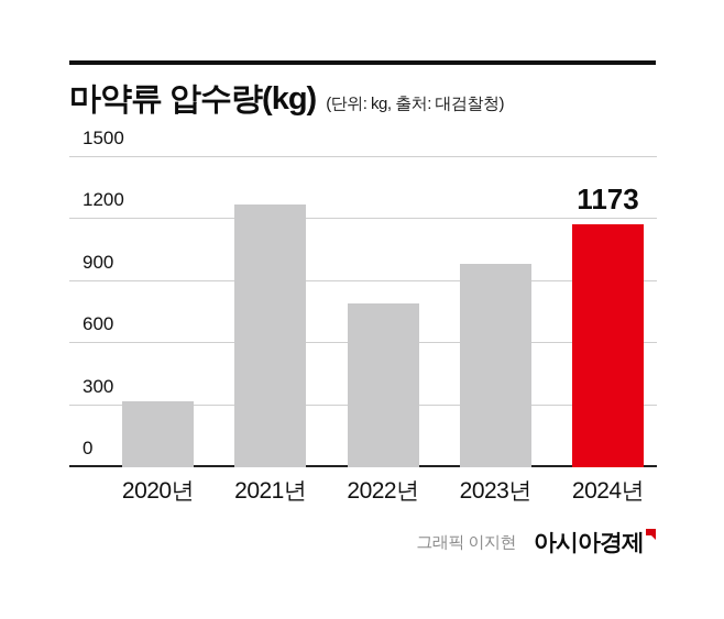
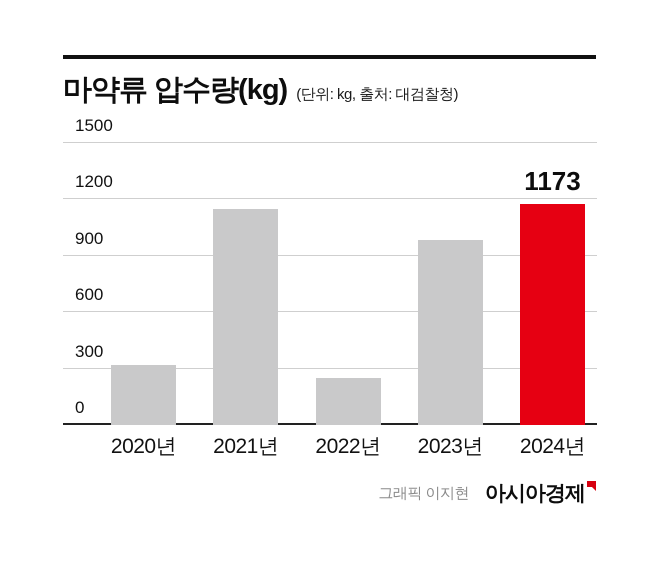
2021년: 1270 -> 1150
2022년: 800 -> 250
